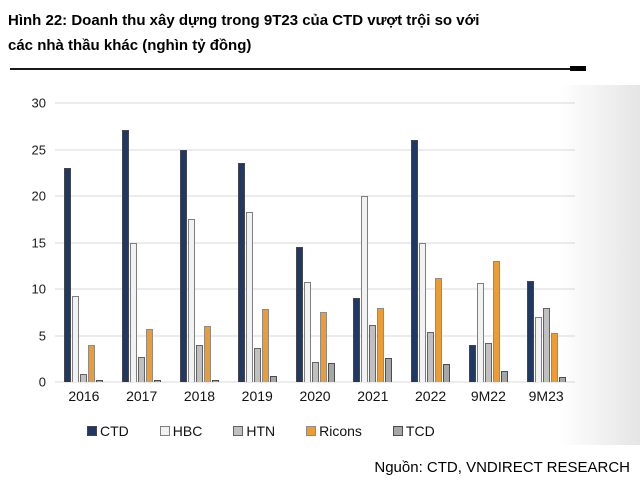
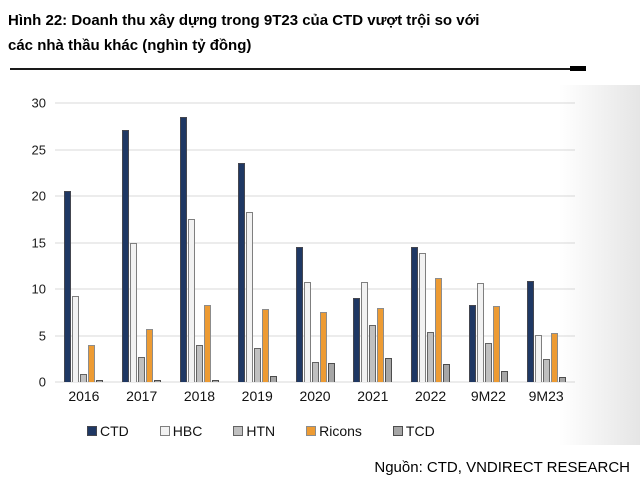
CTD/2016: 23 -> 20
CTD/2018: 25 -> 28
Ricons/2018: 6 -> 8
HBC/2021: 20 -> 11
CTD/2022: 26 -> 14
HBC/2022: 15 -> 14
CTD/9M22: 4 -> 8
Ricons/9M22: 13 -> 8
HBC/9M23: 7 -> 5
HTN/9M23: 8 -> 2
